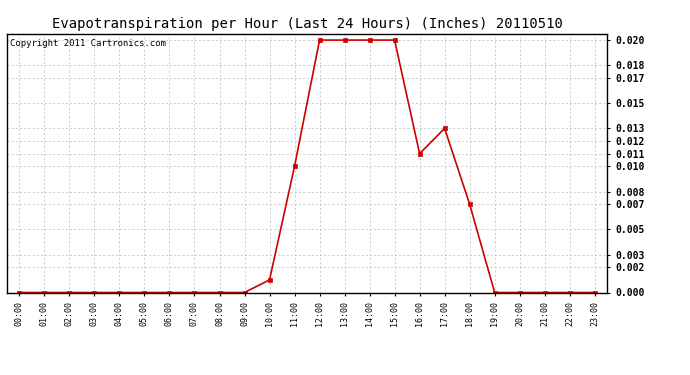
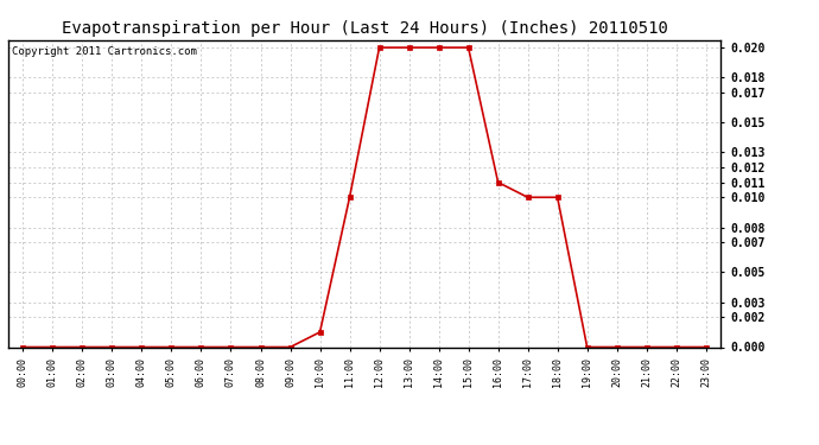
17:00: 0.013 -> 0.010
18:00: 0.007 -> 0.010
